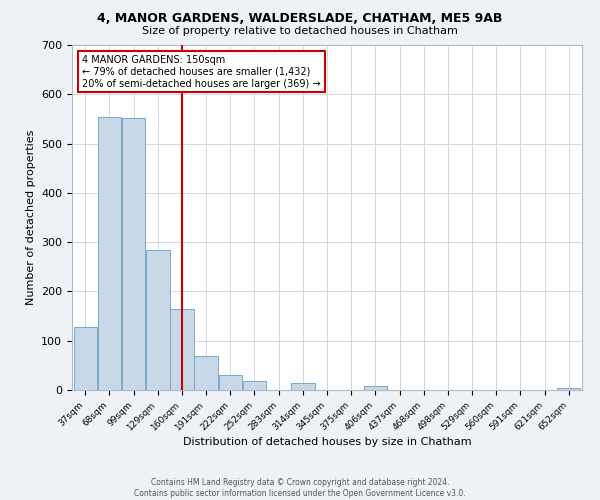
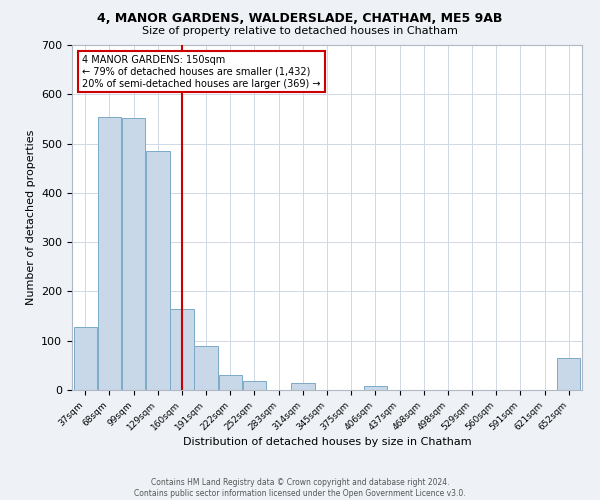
129sqm: 285 -> 485
191sqm: 68 -> 90
652sqm: 5 -> 65
